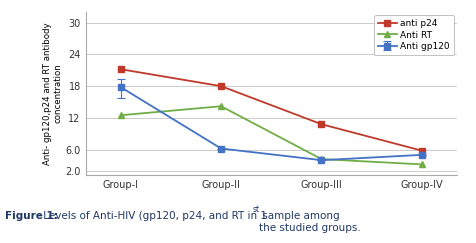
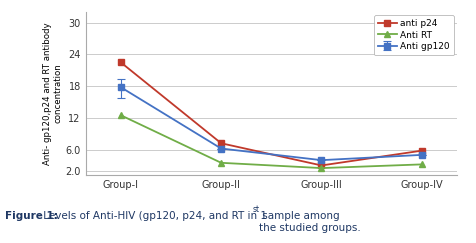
anti p24/Group-I: 21.2 -> 22.5
anti p24/Group-II: 18.0 -> 7.2
Anti RT/Group-II: 14.2 -> 3.5
anti p24/Group-III: 10.8 -> 3.0
Anti RT/Group-III: 4.2 -> 2.5
